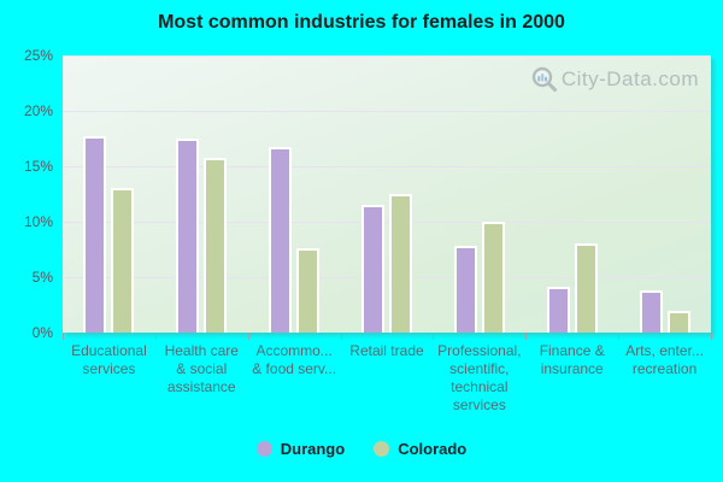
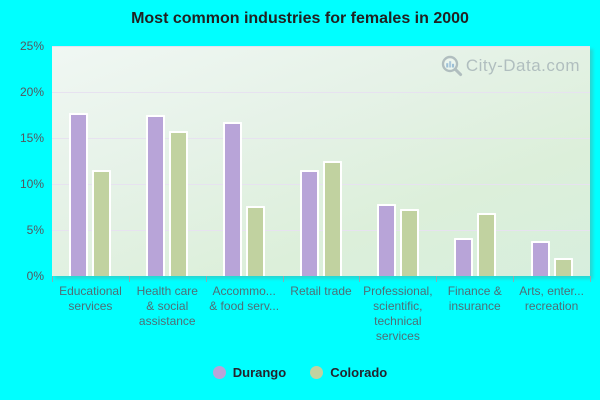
Colorado/Educational services: 13% -> 12%
Colorado/Professional, scientific, technical services: 10% -> 7%
Colorado/Finance & insurance: 8% -> 7%
